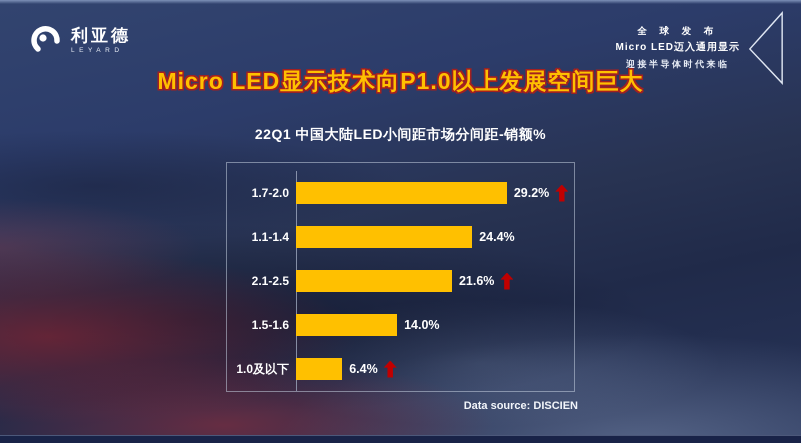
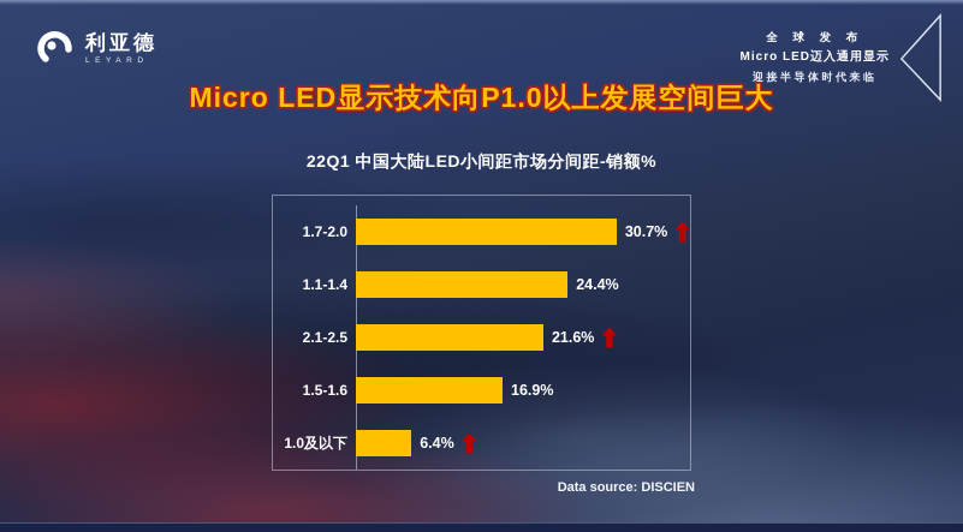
1.7-2.0: 29.2% -> 30.7%
1.5-1.6: 14.0% -> 16.9%
